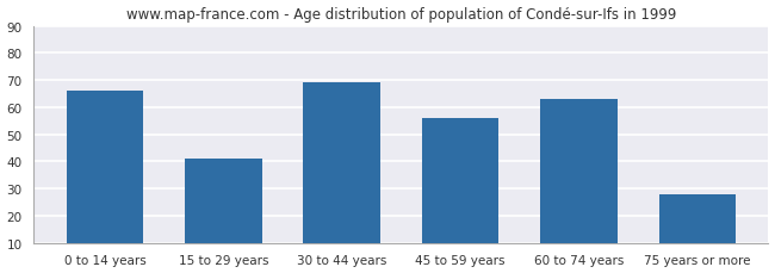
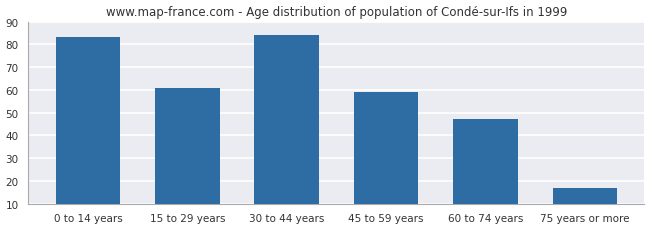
0 to 14 years: 66 -> 83
15 to 29 years: 41 -> 61
30 to 44 years: 69 -> 84
45 to 59 years: 56 -> 59
60 to 74 years: 63 -> 47
75 years or more: 28 -> 17
